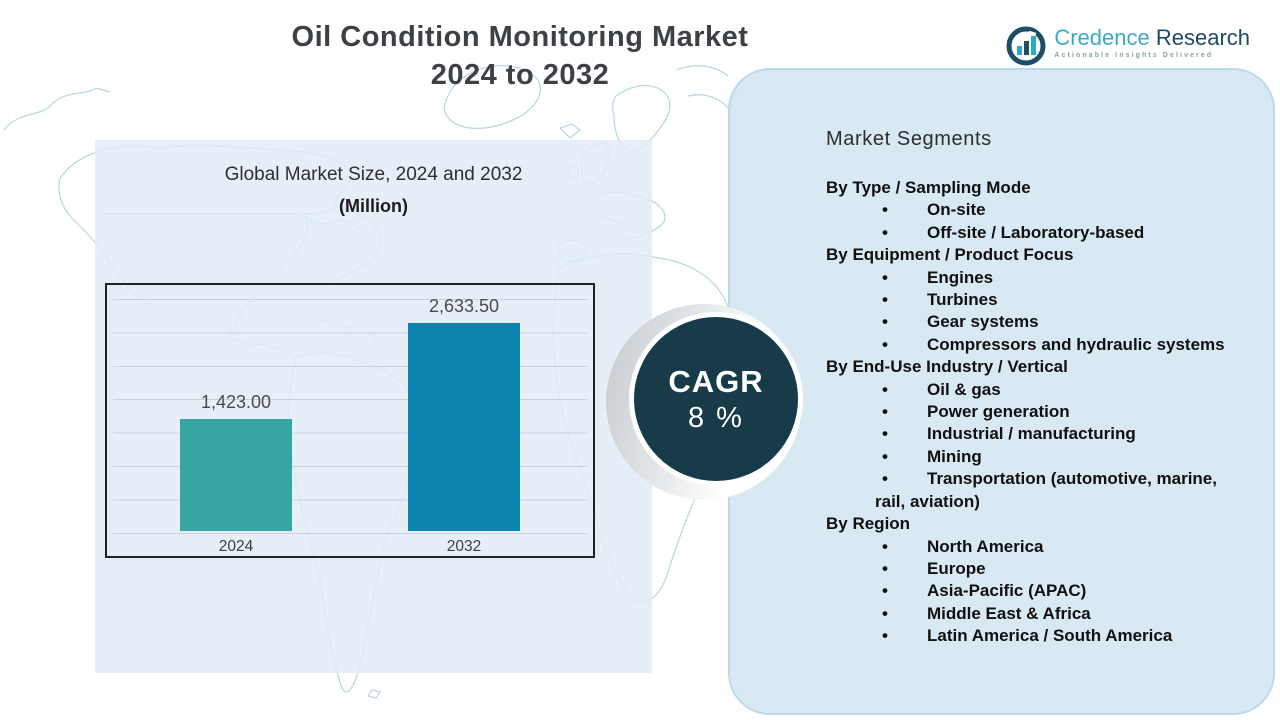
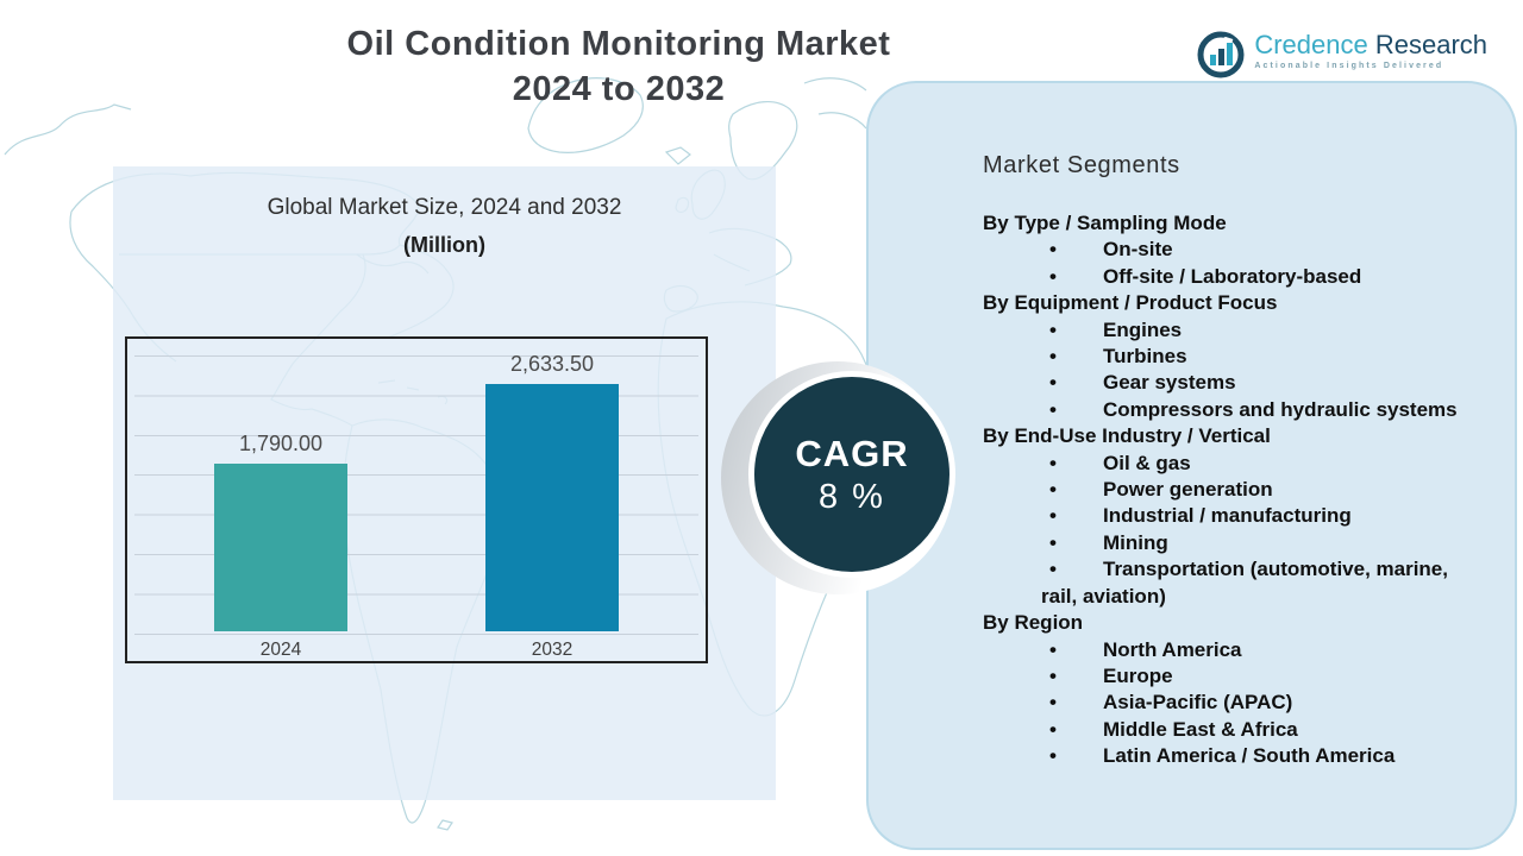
2024: 1,423.00 -> 1,790.00
